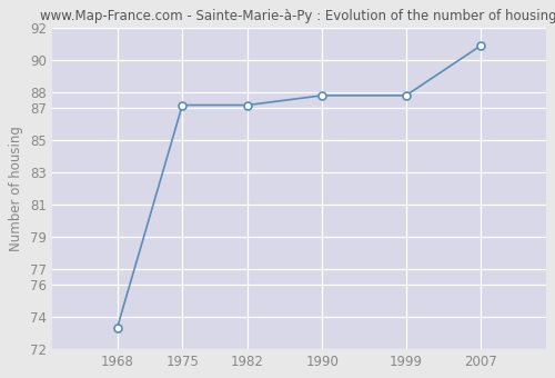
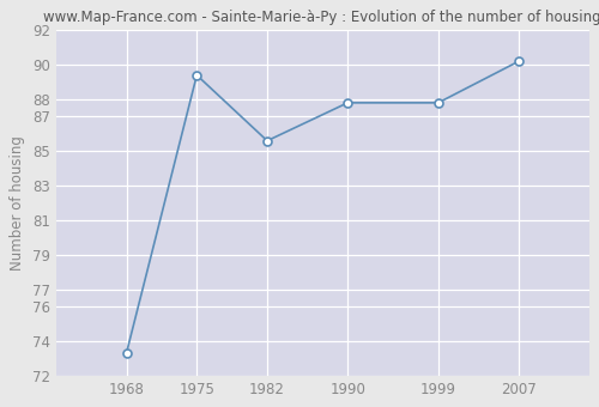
1975: 87.2 -> 89.4
1982: 87.2 -> 85.6
2007: 90.9 -> 90.2
